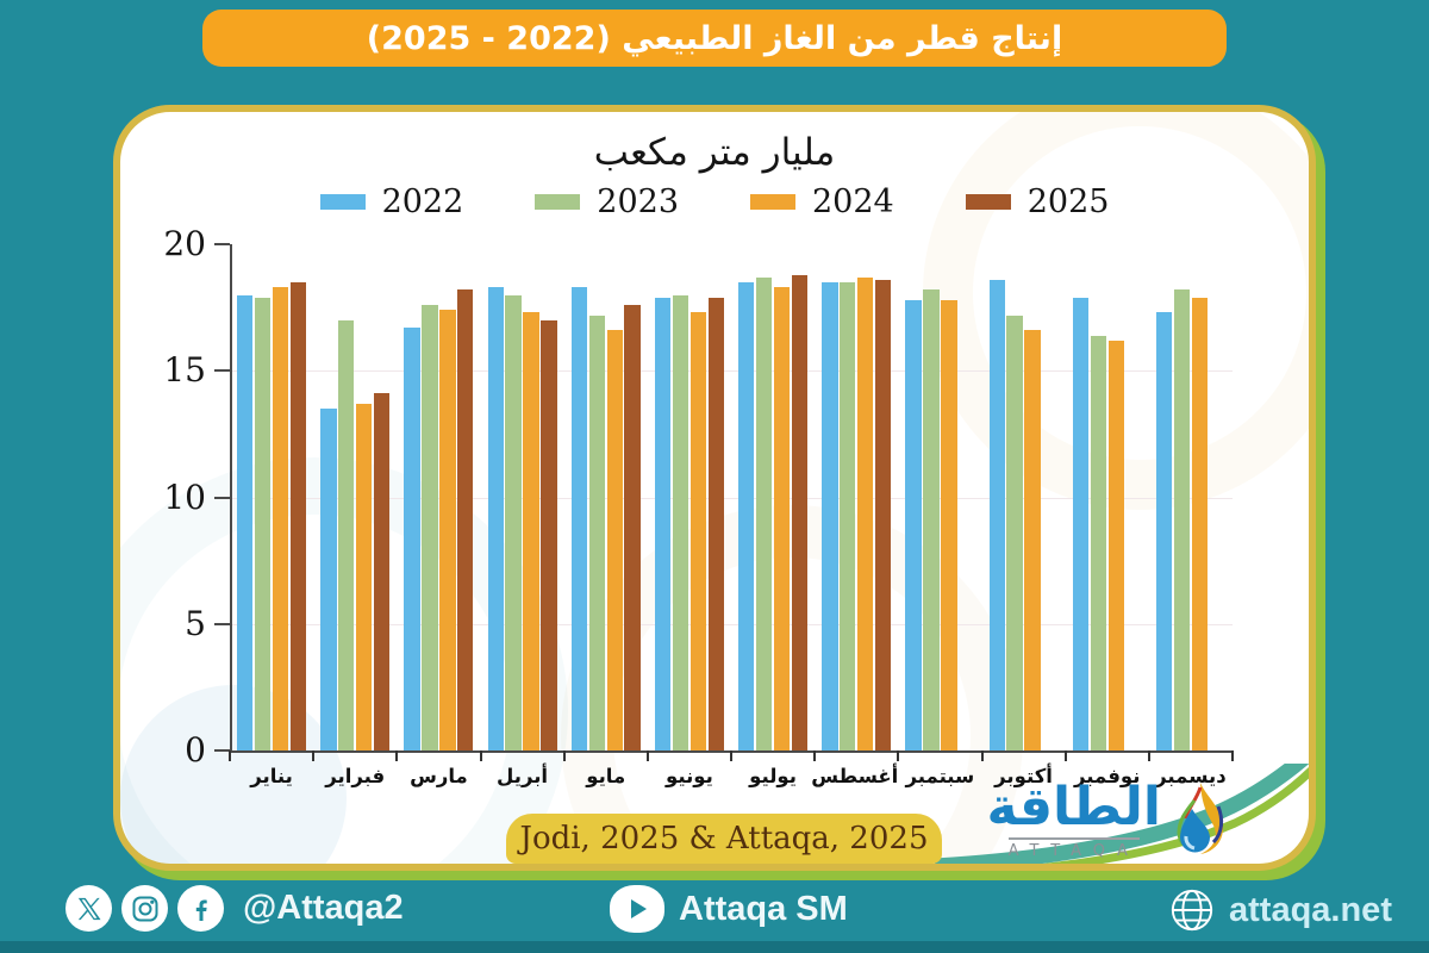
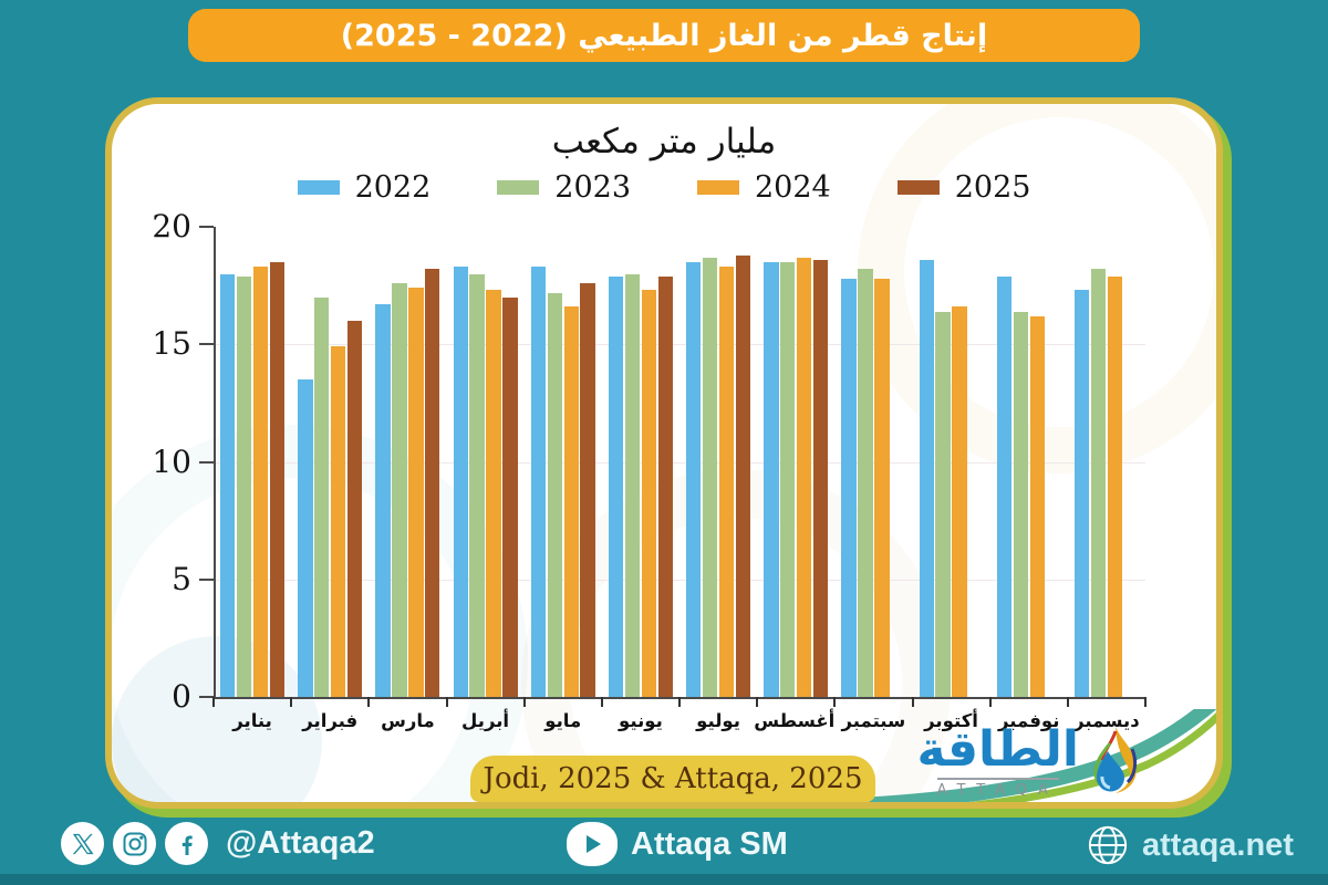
2024/فبراير: 13.7 -> 14.9
2025/فبراير: 14.1 -> 16.0
2023/أكتوبر: 17.2 -> 16.4
